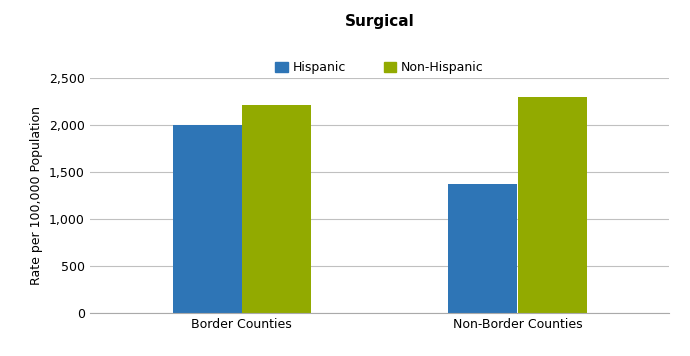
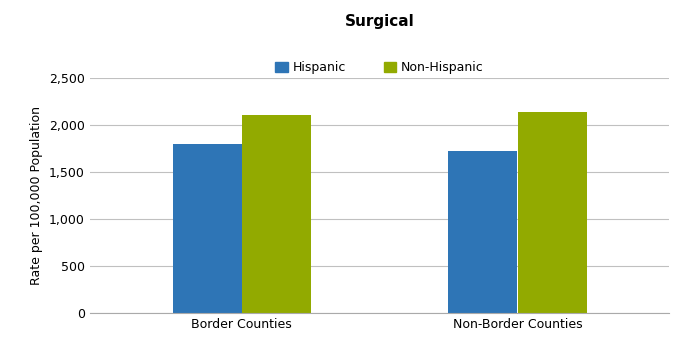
Hispanic/Border Counties: 2,000 -> 1,800
Non-Hispanic/Border Counties: 2,220 -> 2,110
Hispanic/Non-Border Counties: 1,380 -> 1,730
Non-Hispanic/Non-Border Counties: 2,300 -> 2,140
